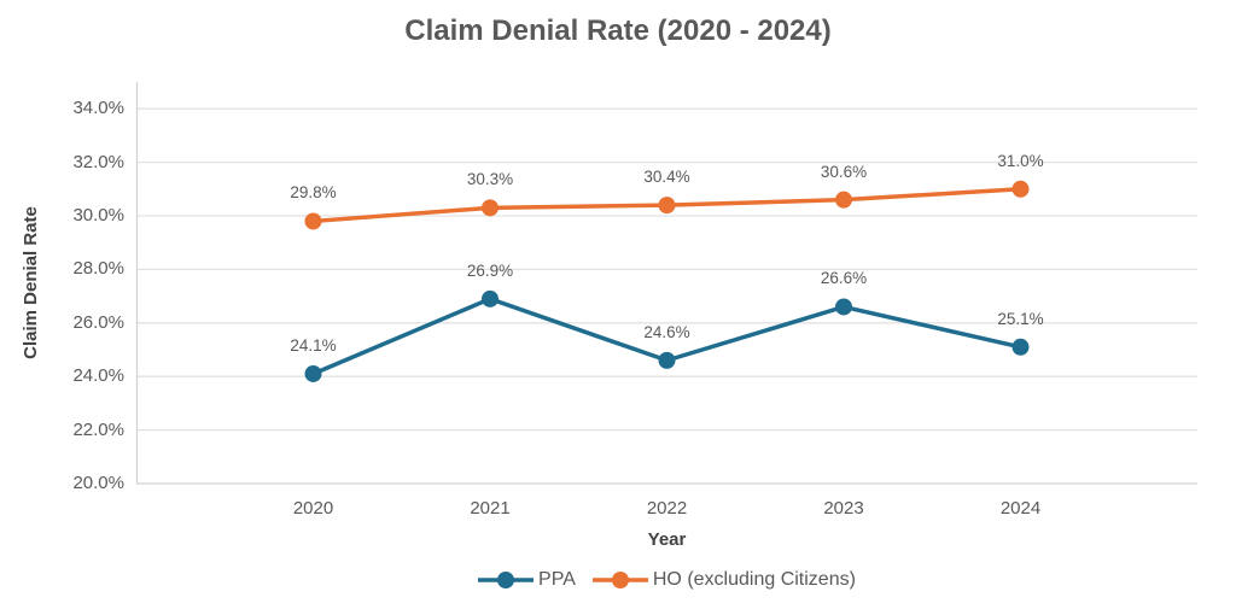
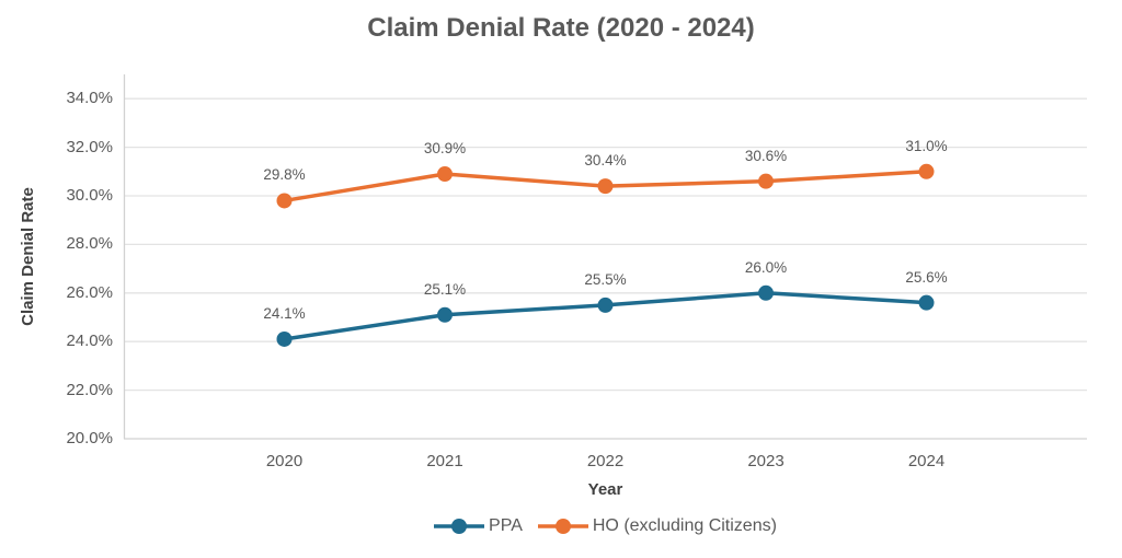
PPA/2021: 26.9% -> 25.1%
HO (excluding Citizens)/2021: 30.3% -> 30.9%
PPA/2022: 24.6% -> 25.5%
PPA/2023: 26.6% -> 26.0%
PPA/2024: 25.1% -> 25.6%
